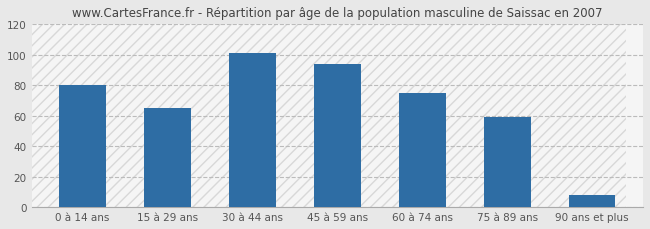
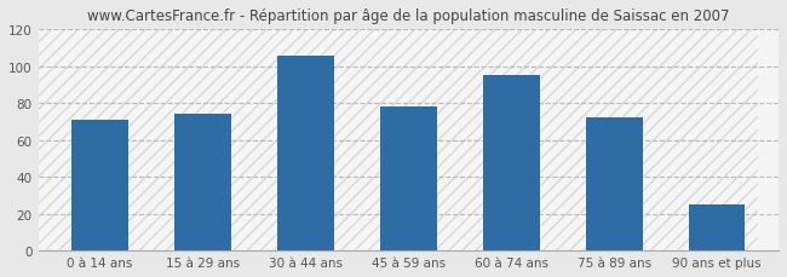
0 à 14 ans: 80 -> 71
15 à 29 ans: 65 -> 74
30 à 44 ans: 101 -> 106
45 à 59 ans: 94 -> 78
60 à 74 ans: 75 -> 95
75 à 89 ans: 59 -> 72
90 ans et plus: 8 -> 25
